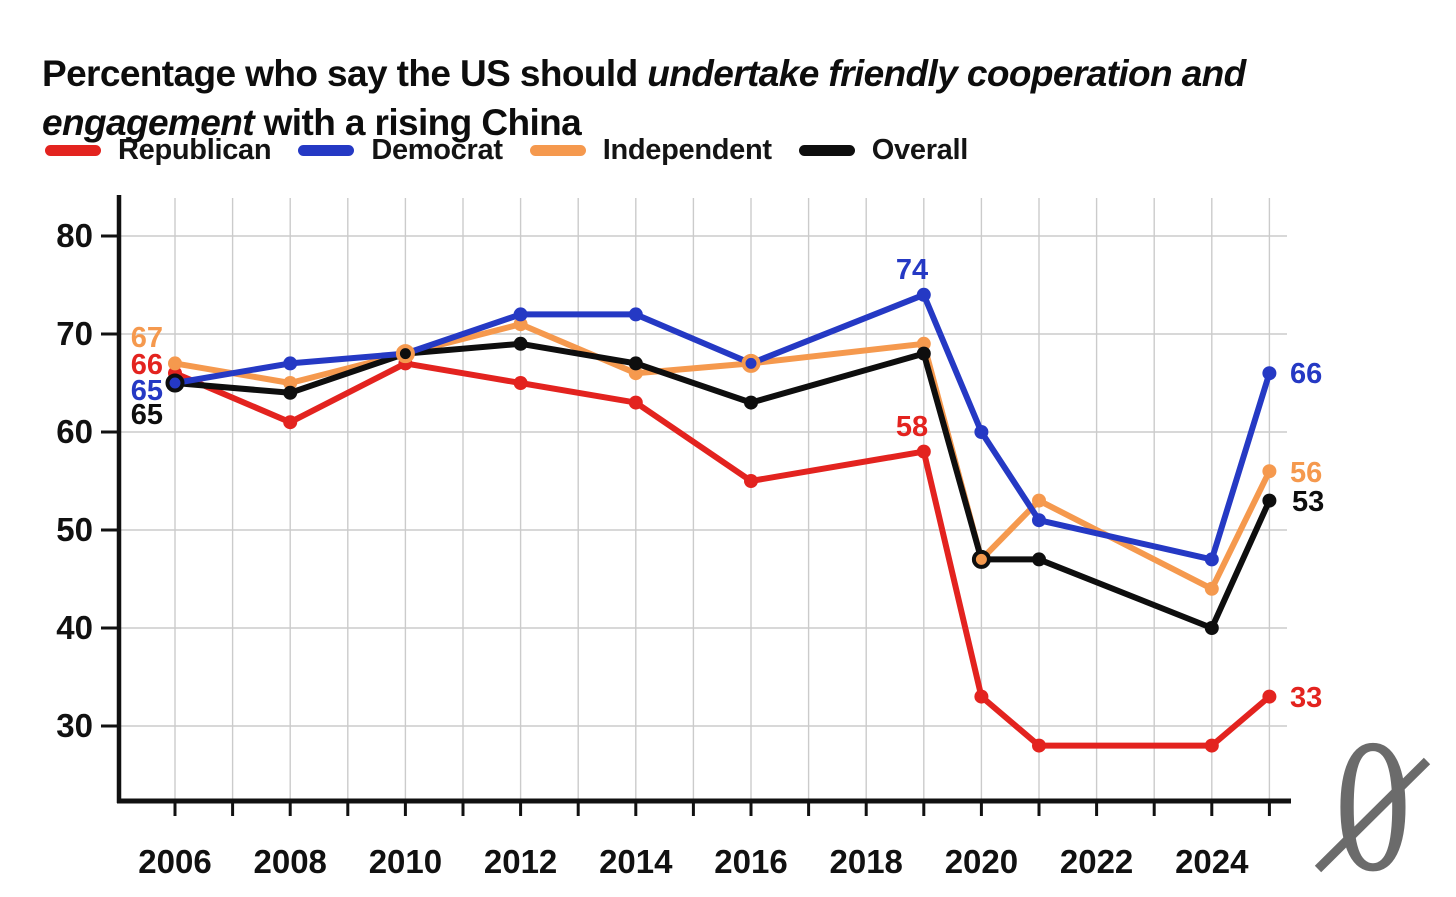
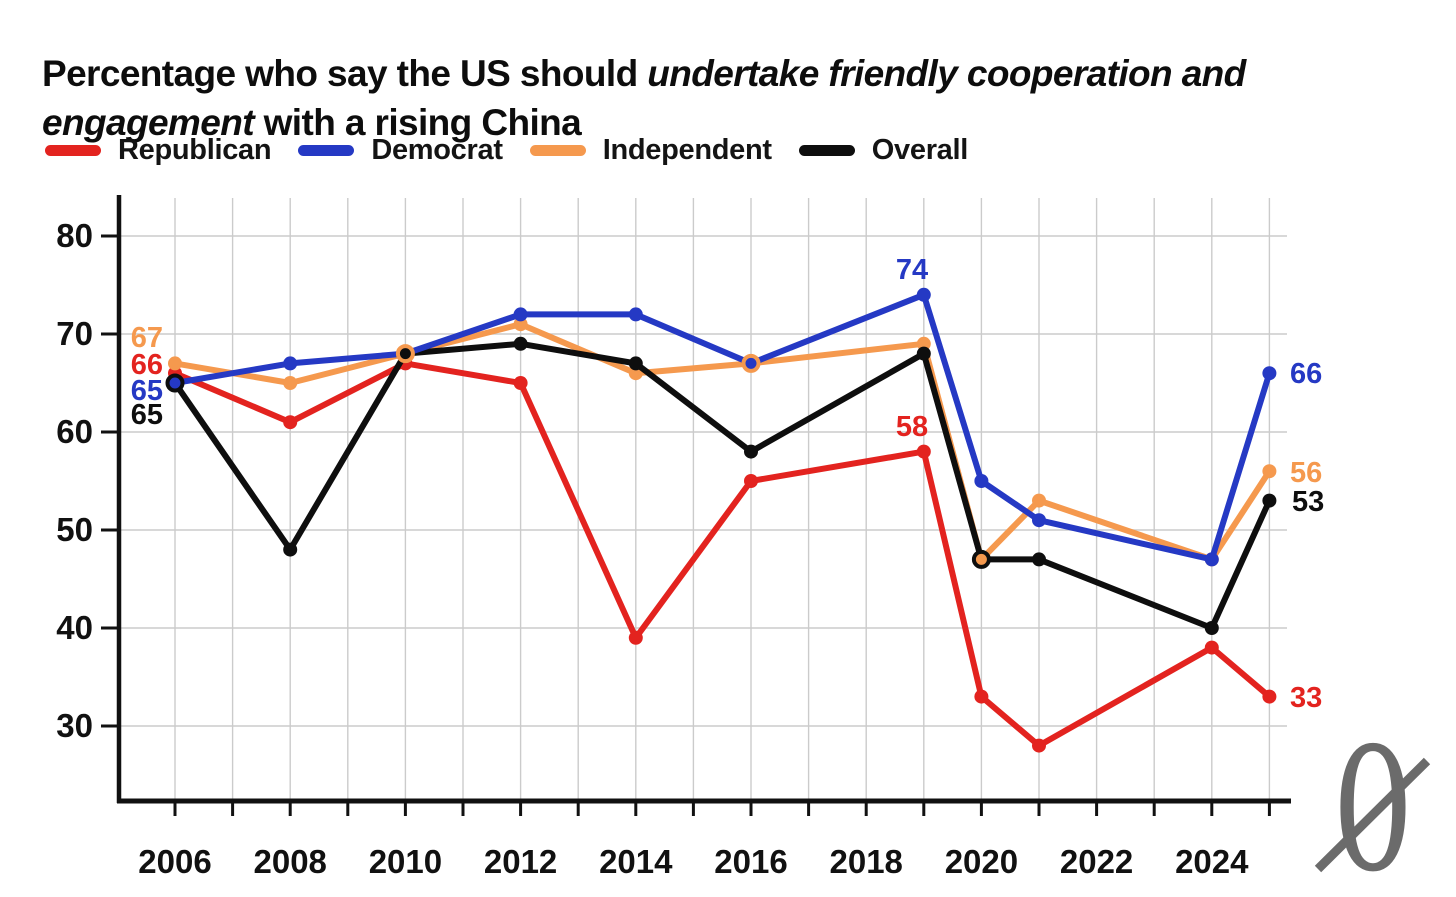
Overall/2008: 64 -> 48
Republican/2014: 63 -> 39
Overall/2016: 63 -> 58
Democrat/2020: 60 -> 55
Republican/2024: 28 -> 38
Independent/2024: 44 -> 47
